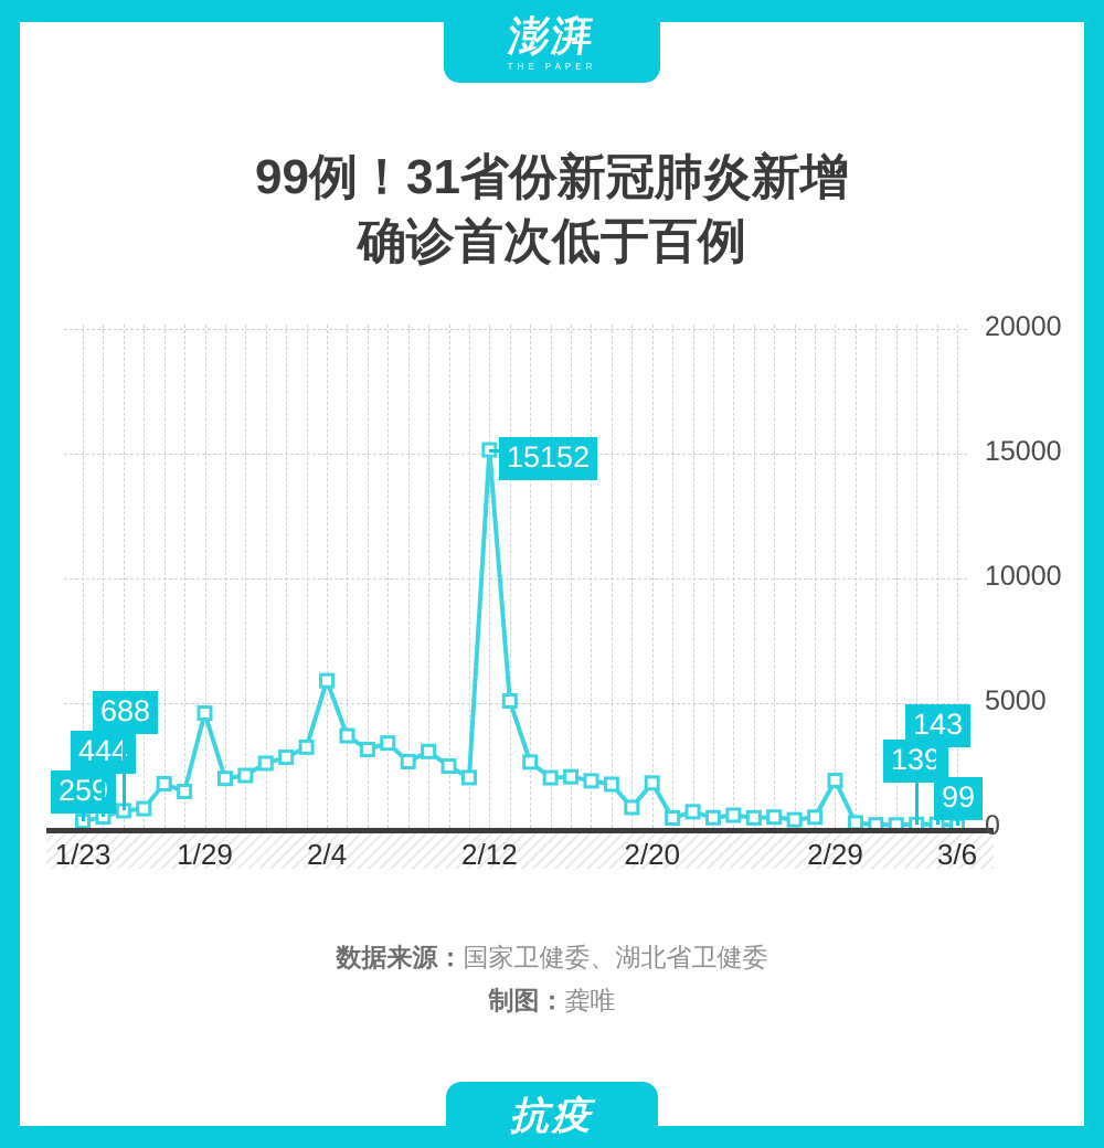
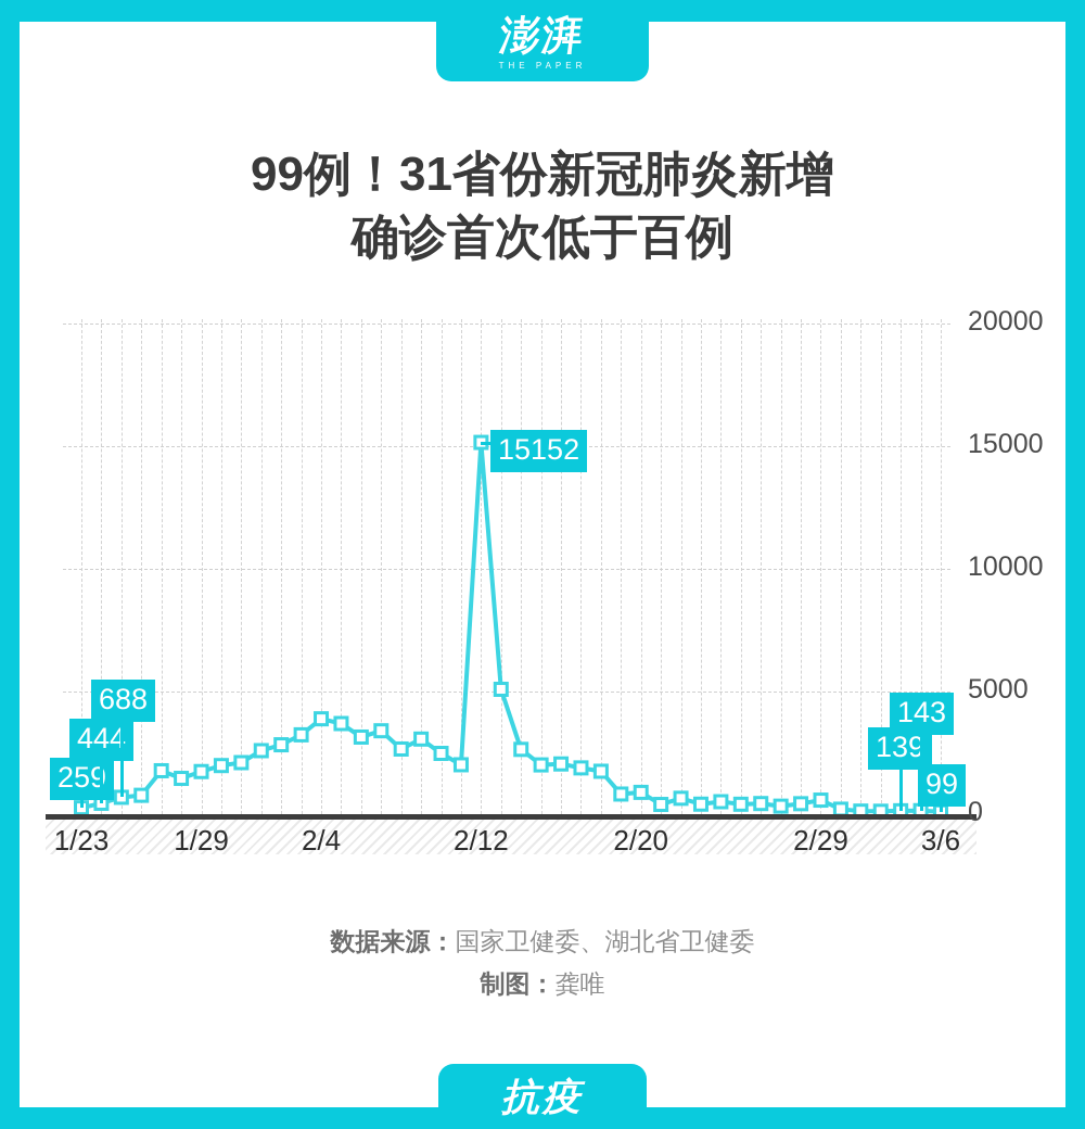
1/29: 4600 -> 1700
2/4: 5900 -> 3900
2/20: 1800 -> 900
2/29: 1900 -> 600
